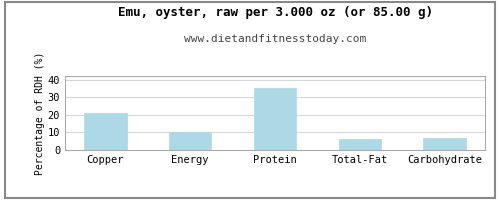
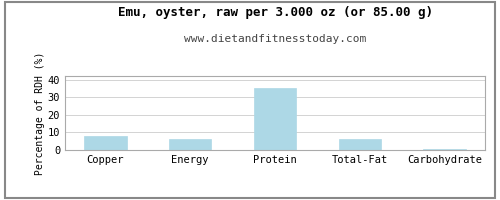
Copper: 21 -> 8
Energy: 10 -> 6
Carbohydrate: 7 -> 0
